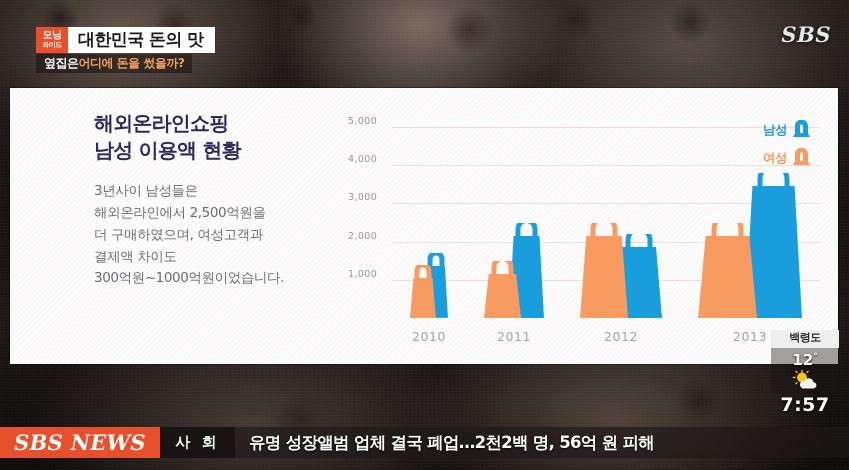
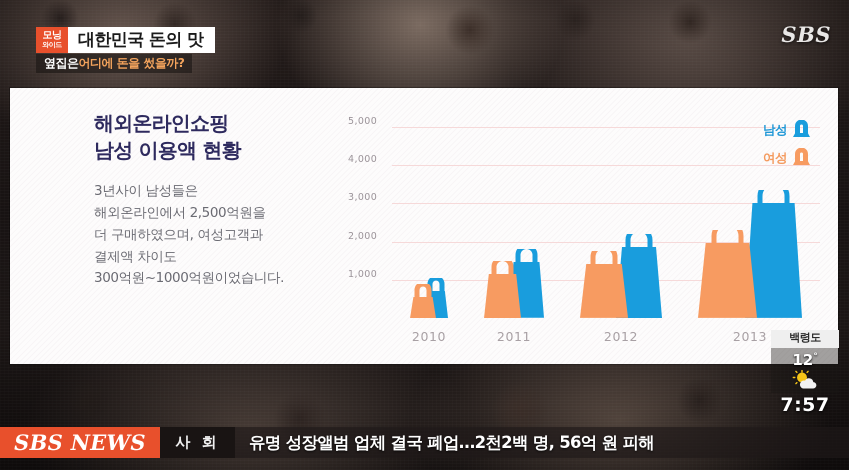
여성/2010: 1400 -> 900
남성/2010: 1700 -> 1000
남성/2011: 2500 -> 1800
여성/2012: 2500 -> 1800
여성/2013: 2500 -> 2300
남성/2013: 3800 -> 3400
